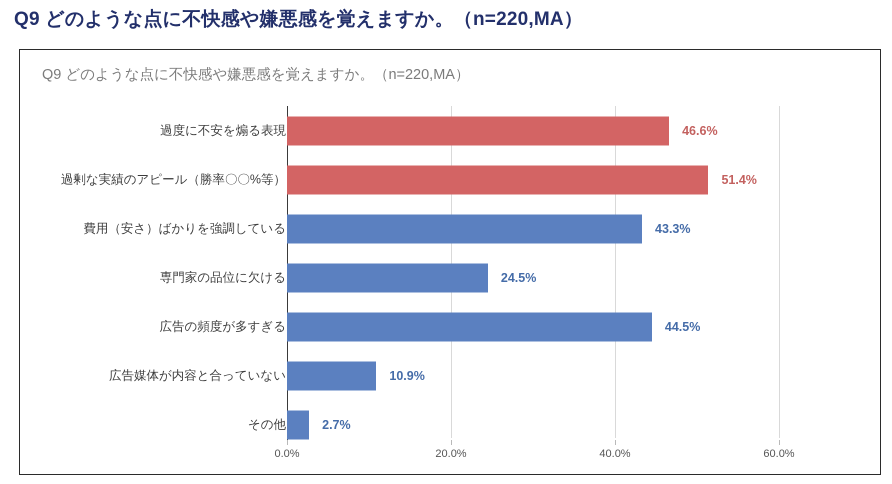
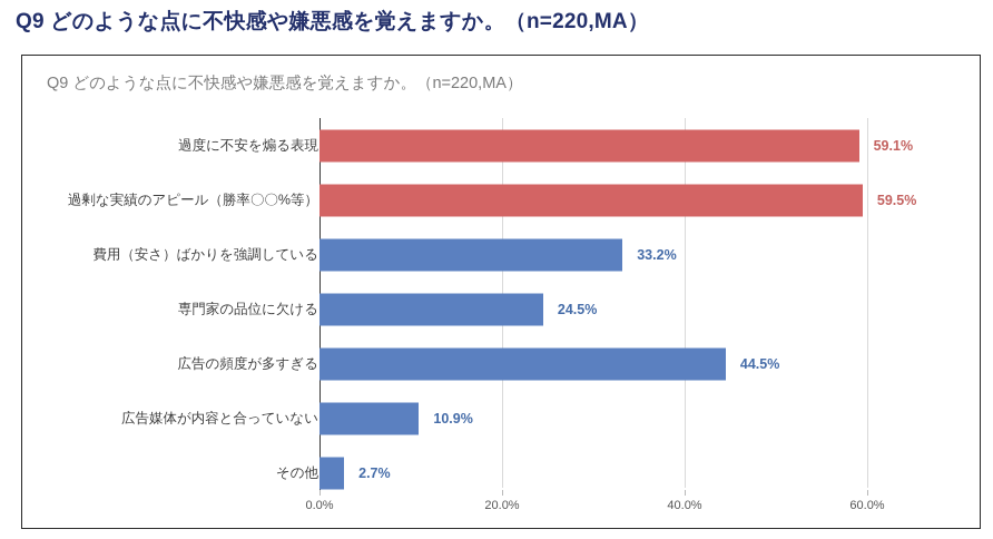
過度に不安を煽る表現: 46.6% -> 59.1%
過剰な実績のアピール（勝率〇〇%等）: 51.4% -> 59.5%
費用（安さ）ばかりを強調している: 43.3% -> 33.2%
